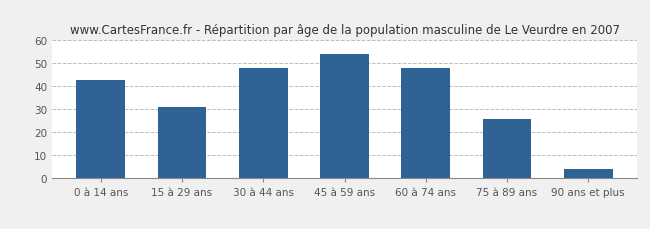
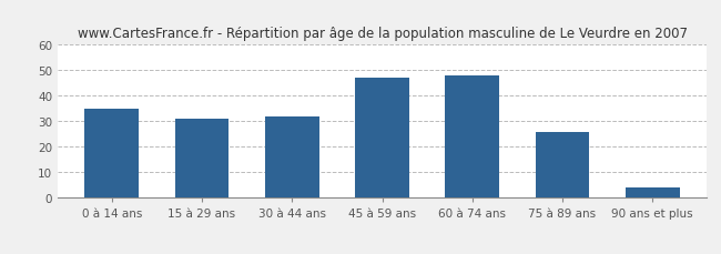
0 à 14 ans: 43 -> 35
30 à 44 ans: 48 -> 32
45 à 59 ans: 54 -> 47
